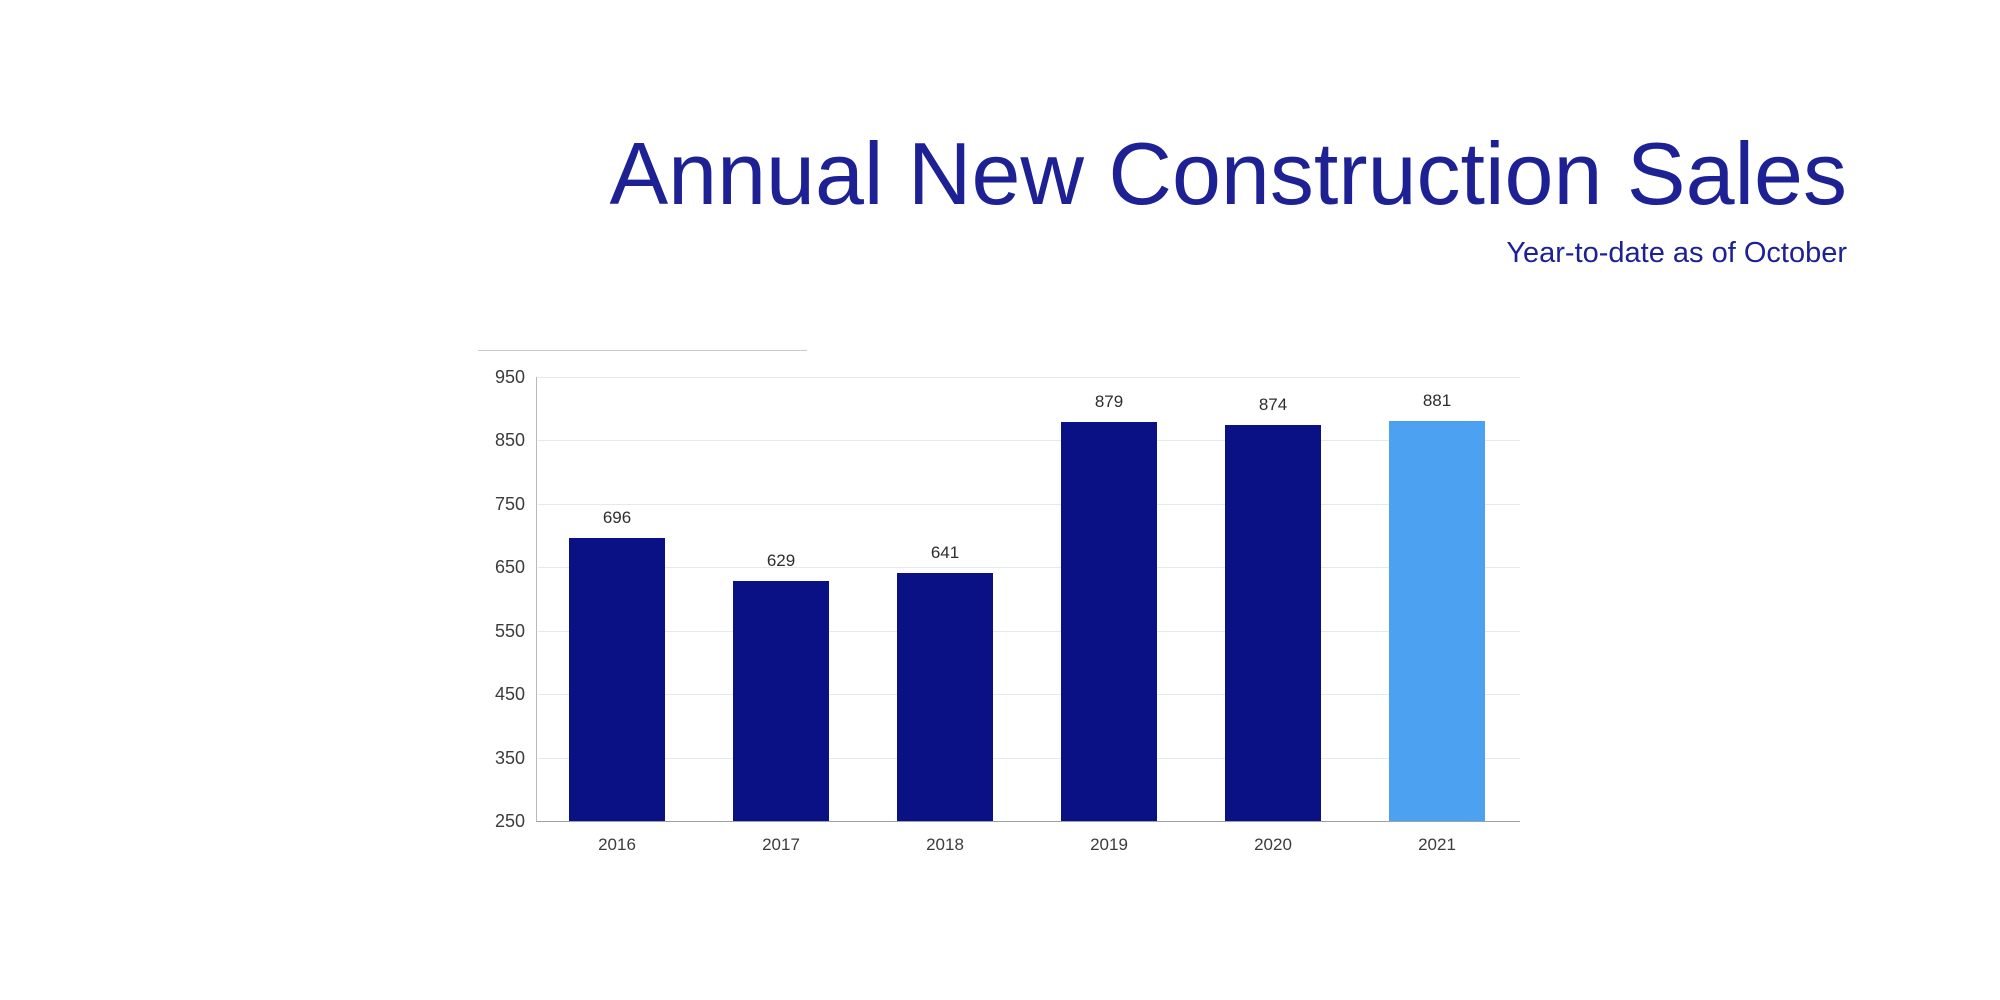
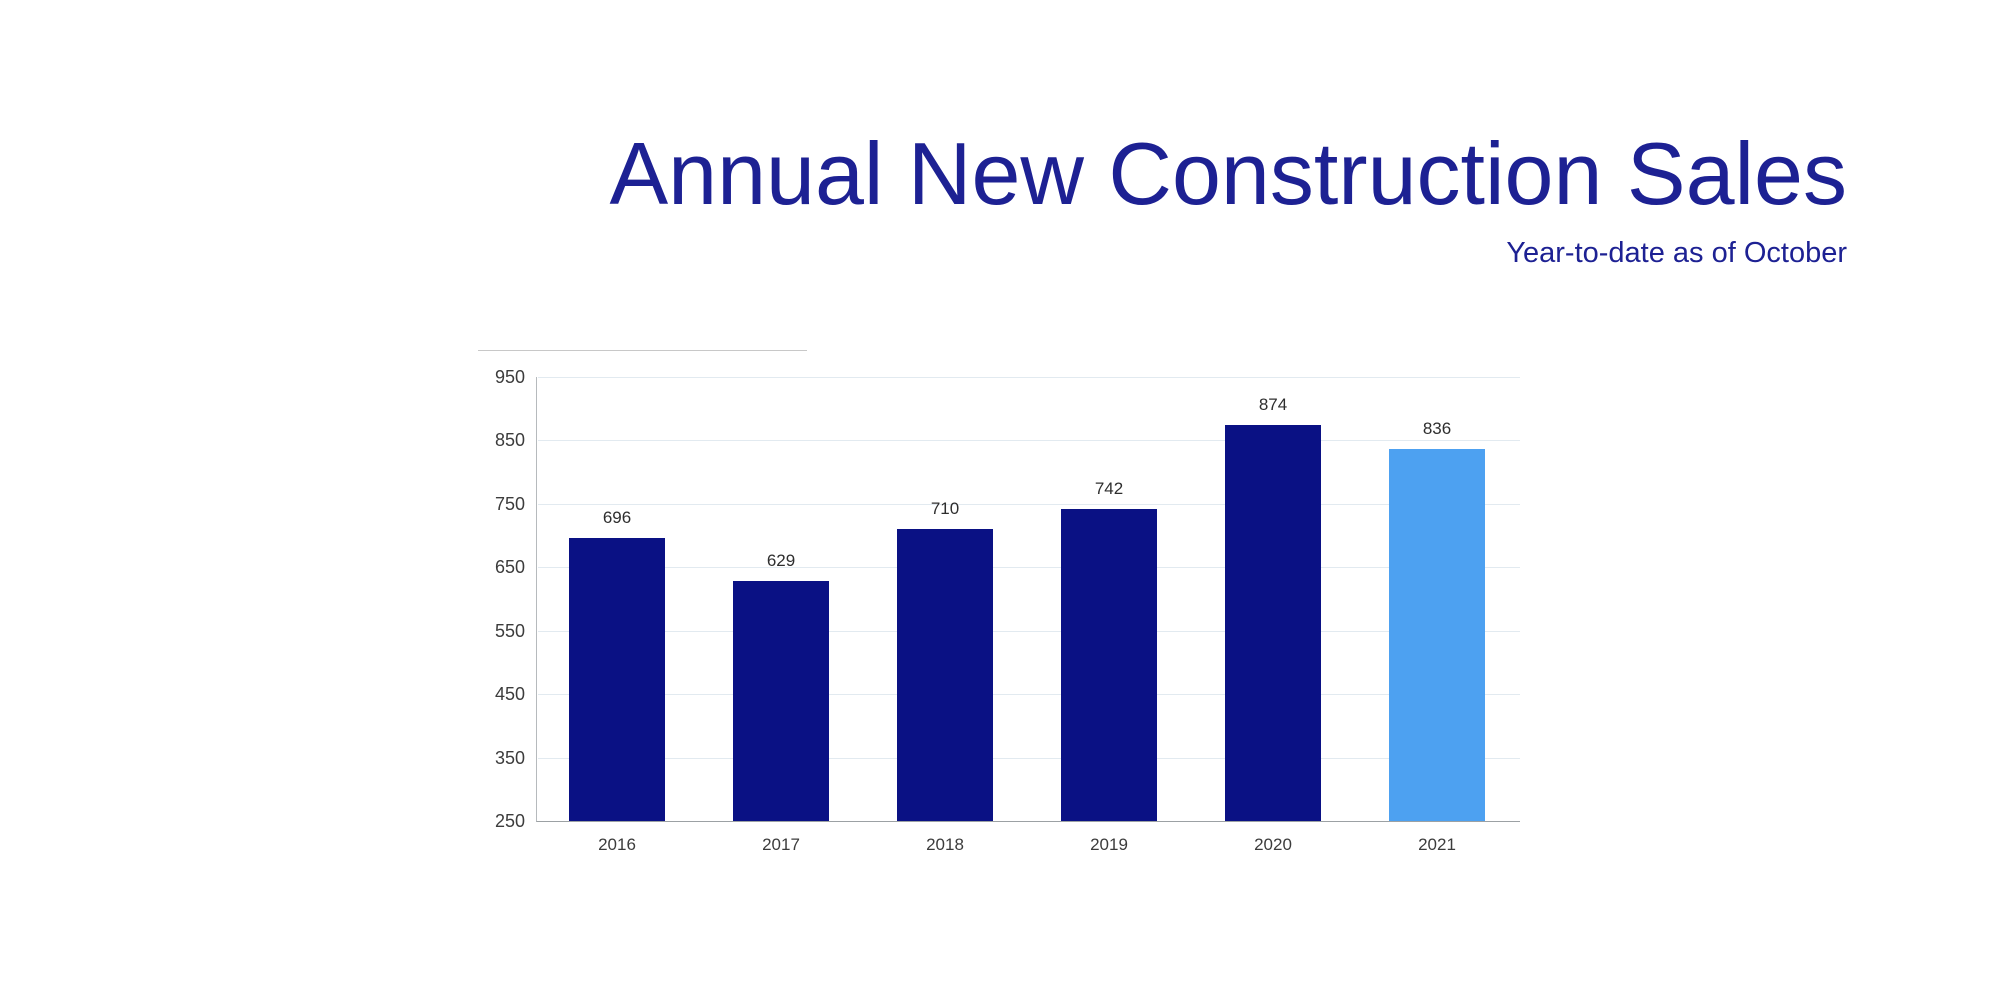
2018: 641 -> 710
2019: 879 -> 742
2021: 881 -> 836
